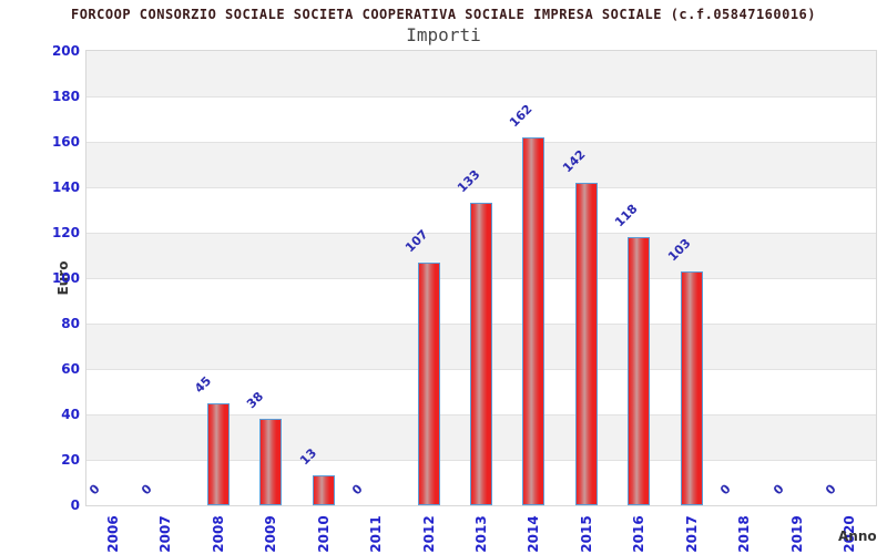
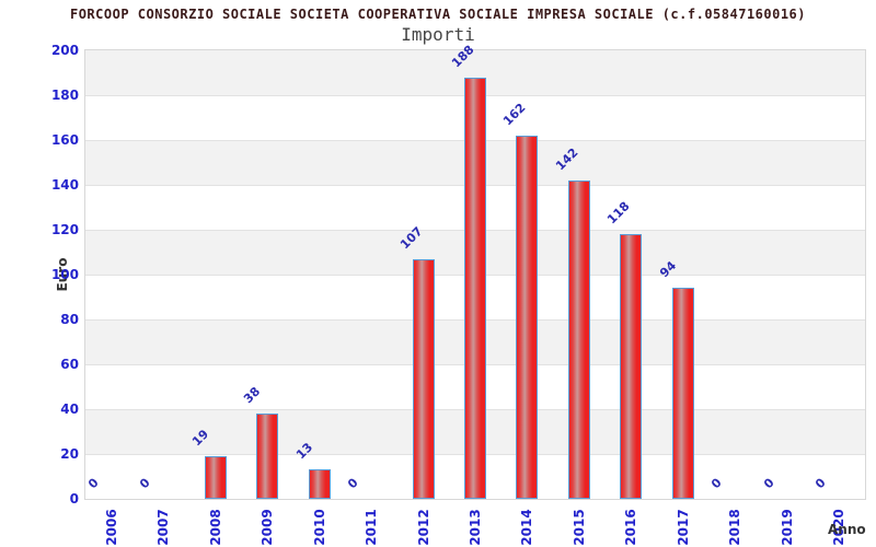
2008: 45 -> 19
2013: 133 -> 188
2017: 103 -> 94
